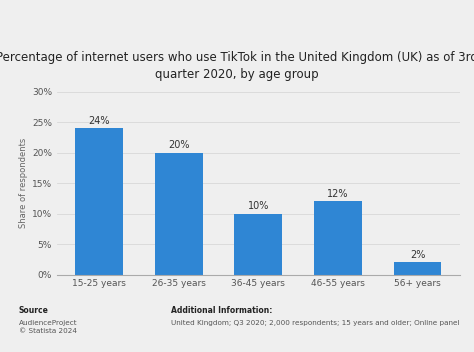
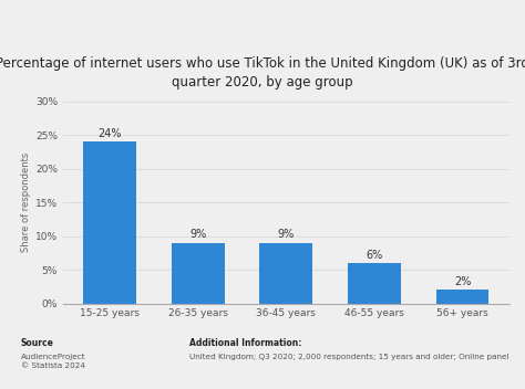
26-35 years: 20% -> 9%
36-45 years: 10% -> 9%
46-55 years: 12% -> 6%
